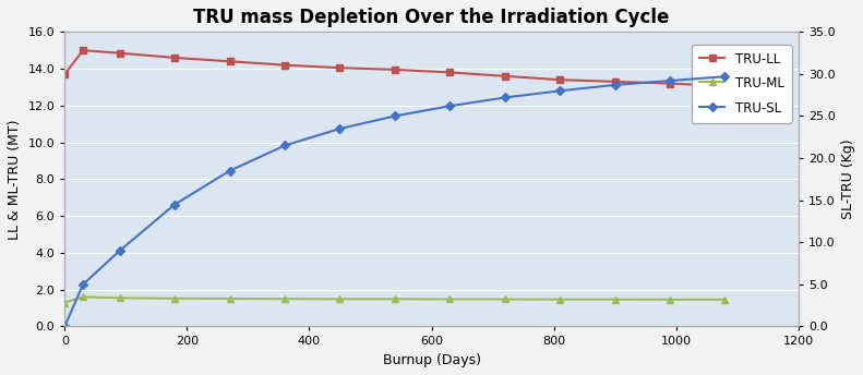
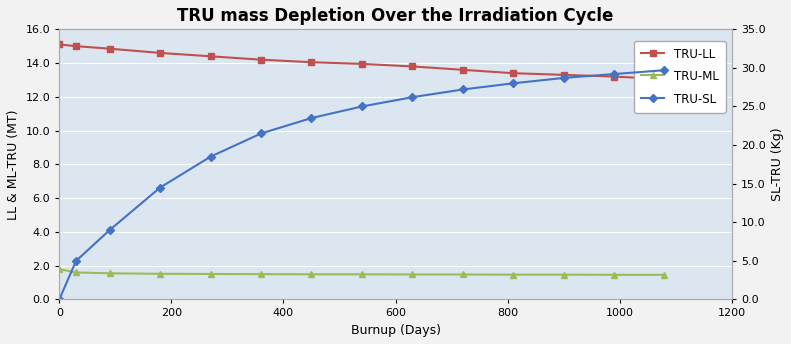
TRU-LL/0: 13.7 -> 15.1
TRU-ML/0: 1.3 -> 1.8
